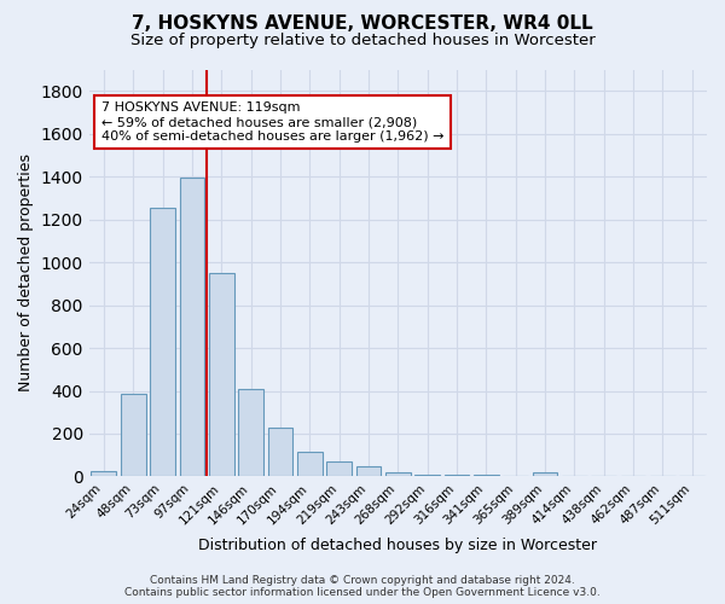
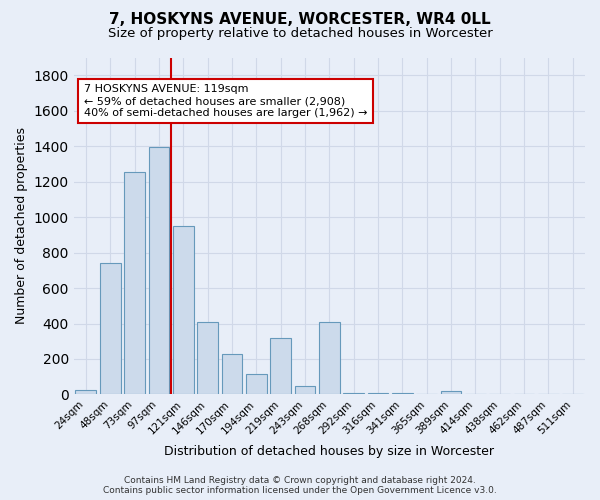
48sqm: 380 -> 740
219sqm: 70 -> 320
268sqm: 20 -> 410
